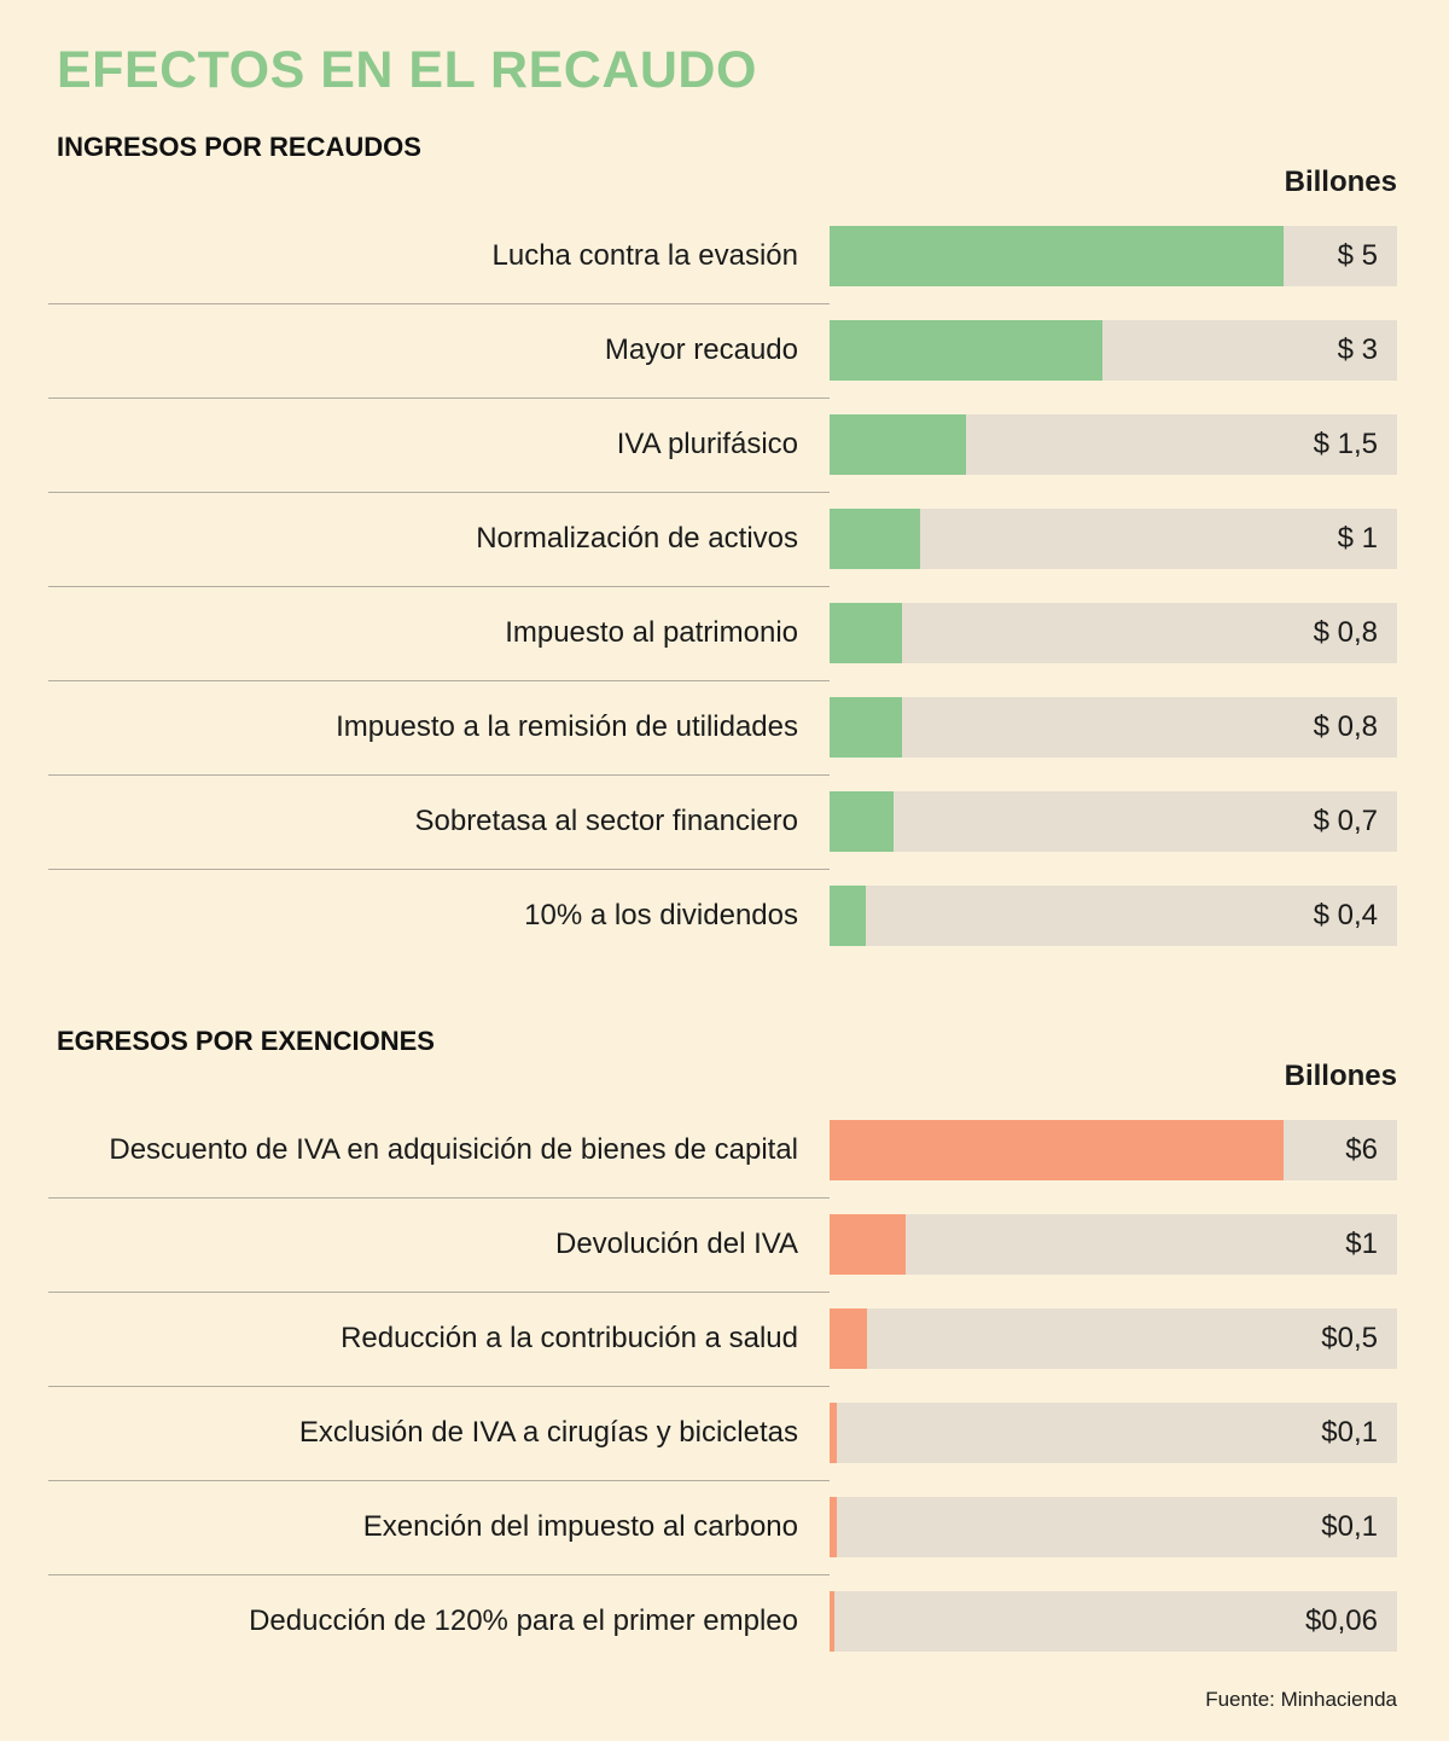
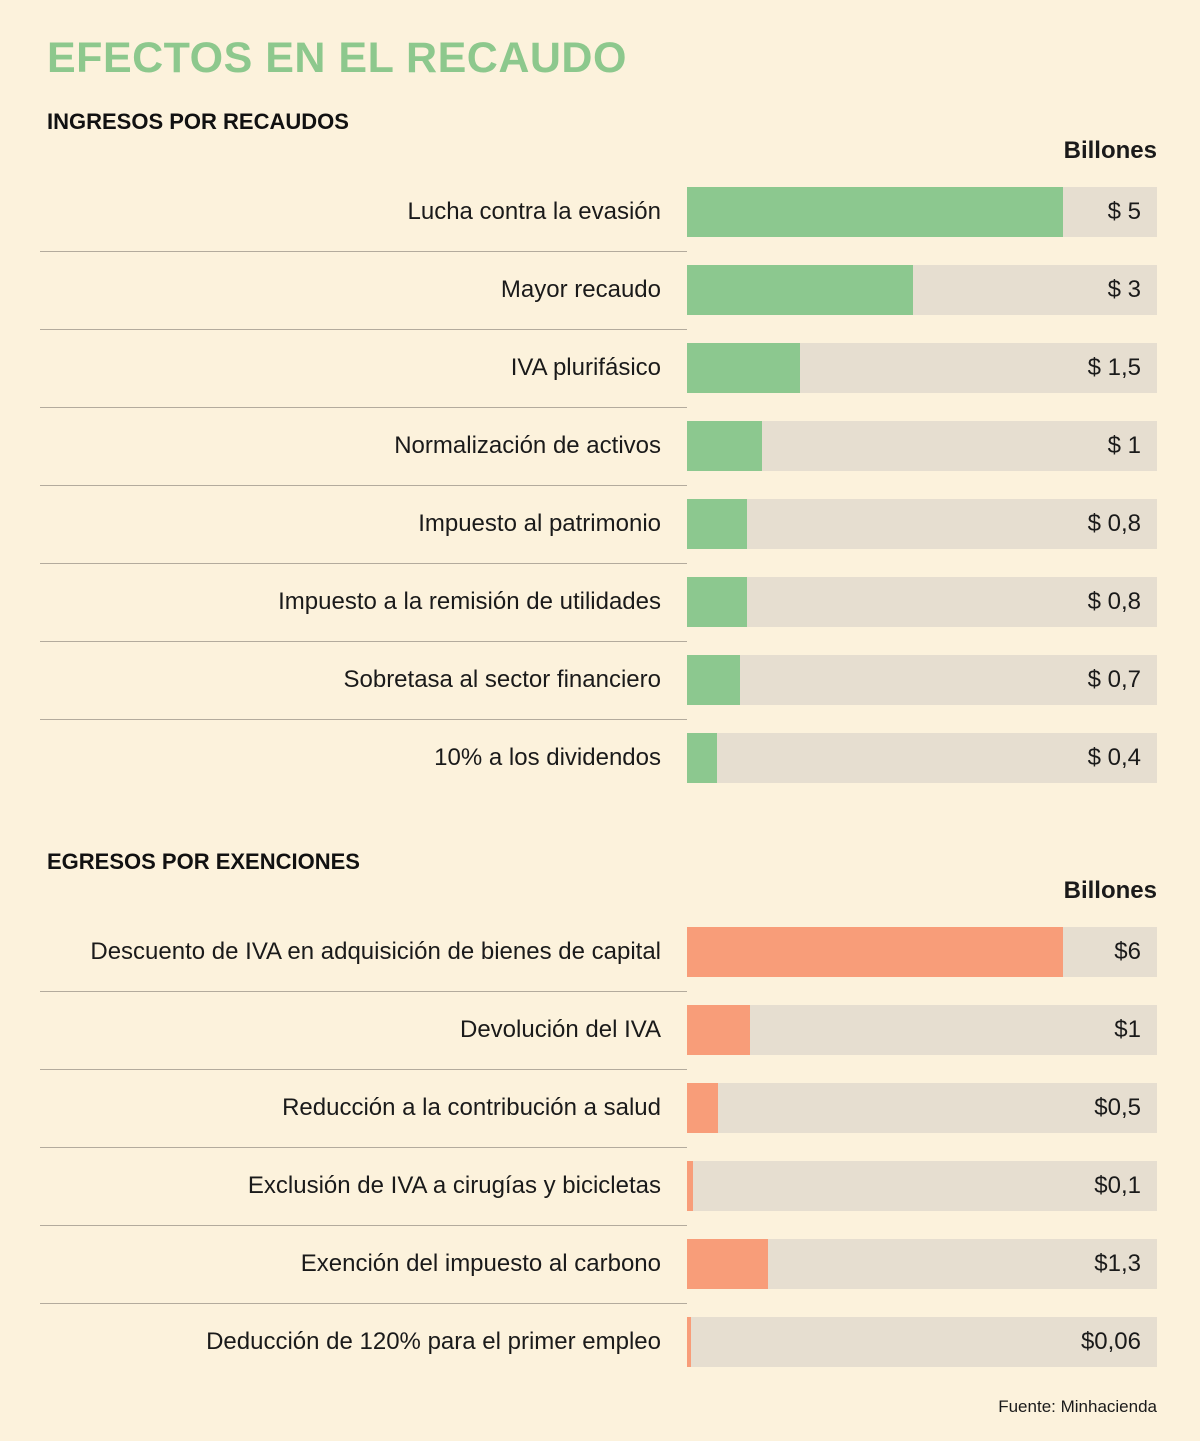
EGRESOS POR EXENCIONES/Exención del impuesto al carbono: $0,1 -> $1,3
